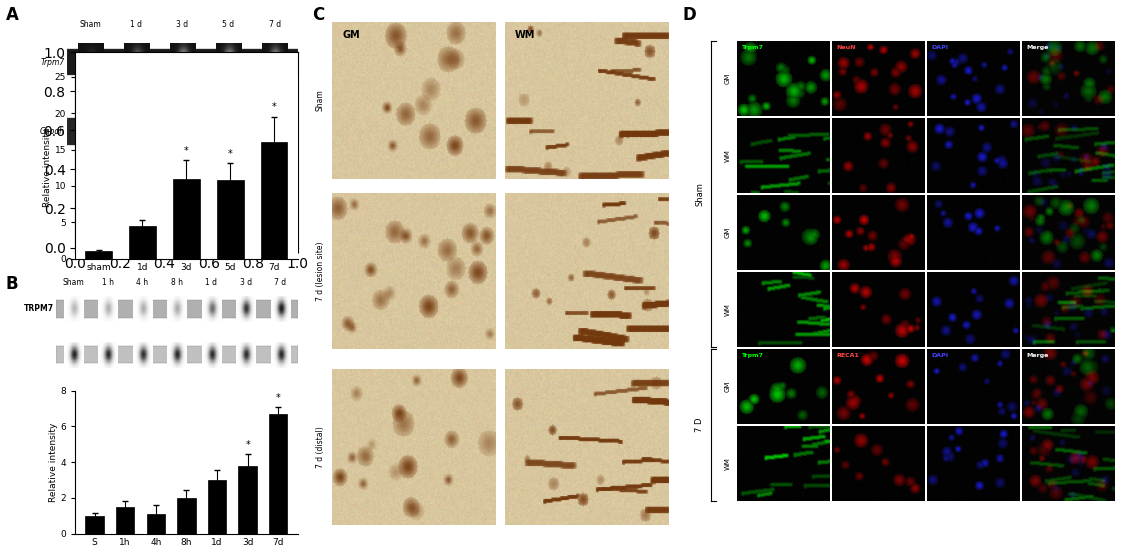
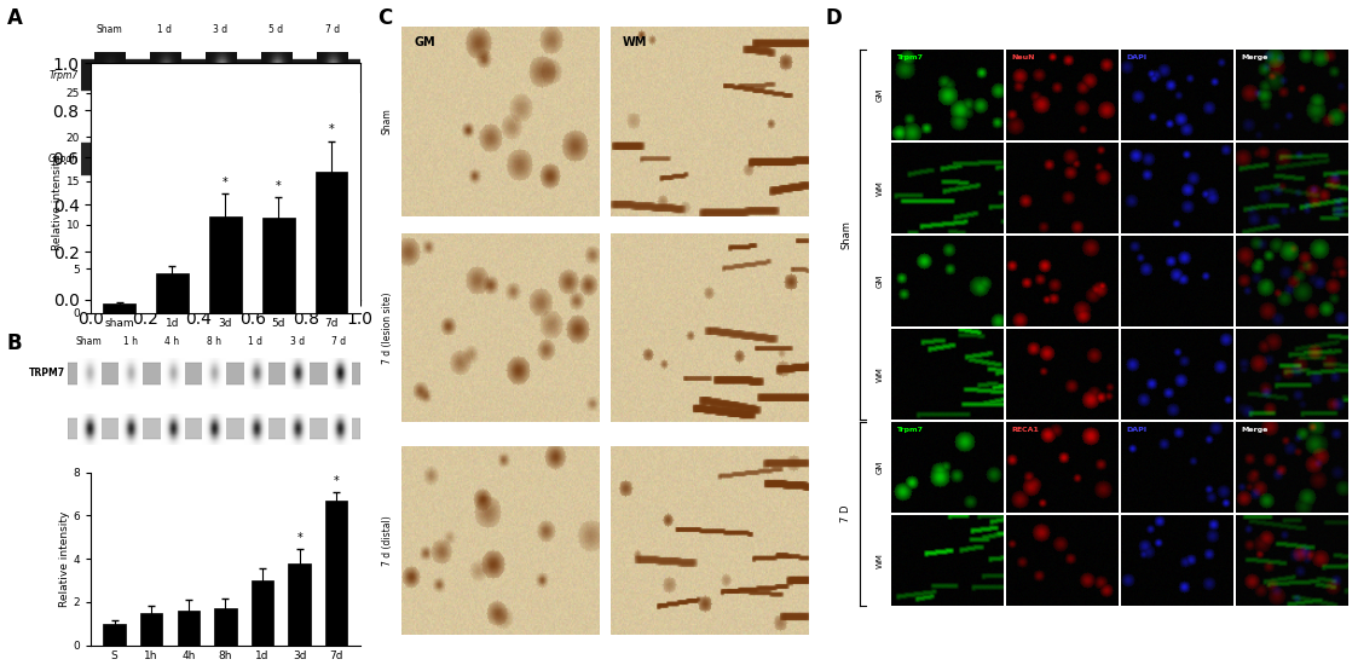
4h: 1.1 -> 1.6
8h: 2.0 -> 1.7
